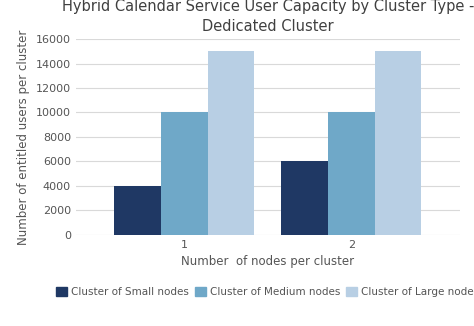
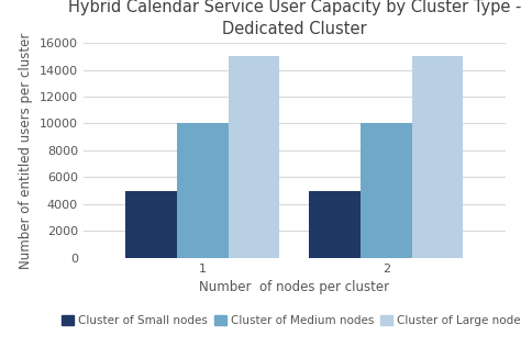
Cluster of Small nodes/1: 4000 -> 5000
Cluster of Small nodes/2: 6000 -> 5000
